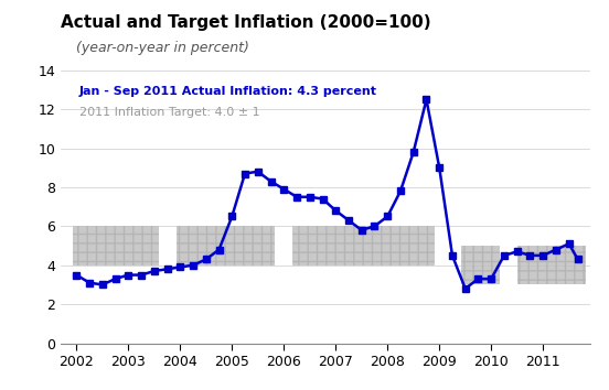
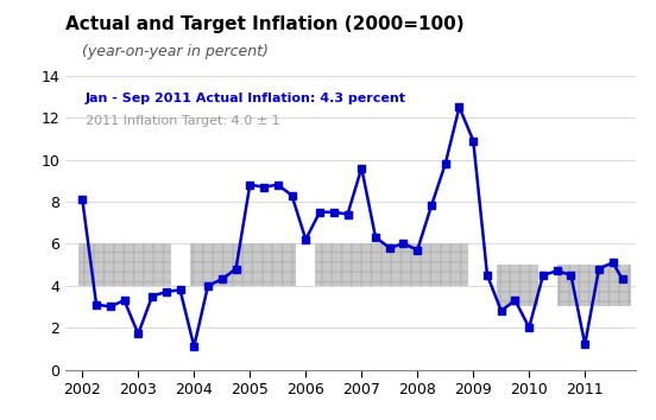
2002: 3.5 -> 8.1
2003: 3.5 -> 1.7
2004: 3.9 -> 1.1
2005: 6.5 -> 8.8
2006: 7.9 -> 6.2
2007: 6.8 -> 9.6
2008: 6.5 -> 5.7
2009: 9.0 -> 10.9
2010: 3.3 -> 2.0
2011: 4.5 -> 1.2
